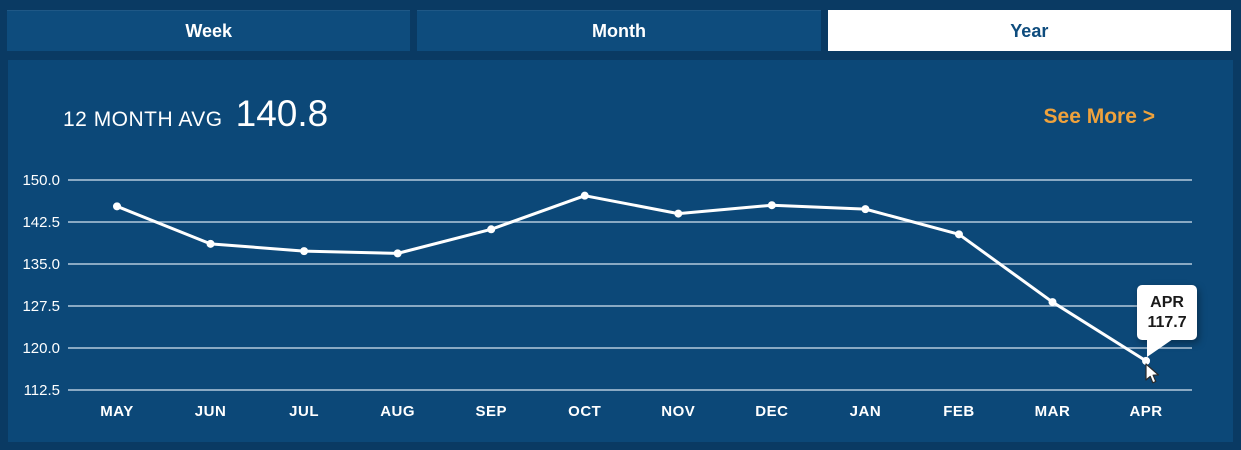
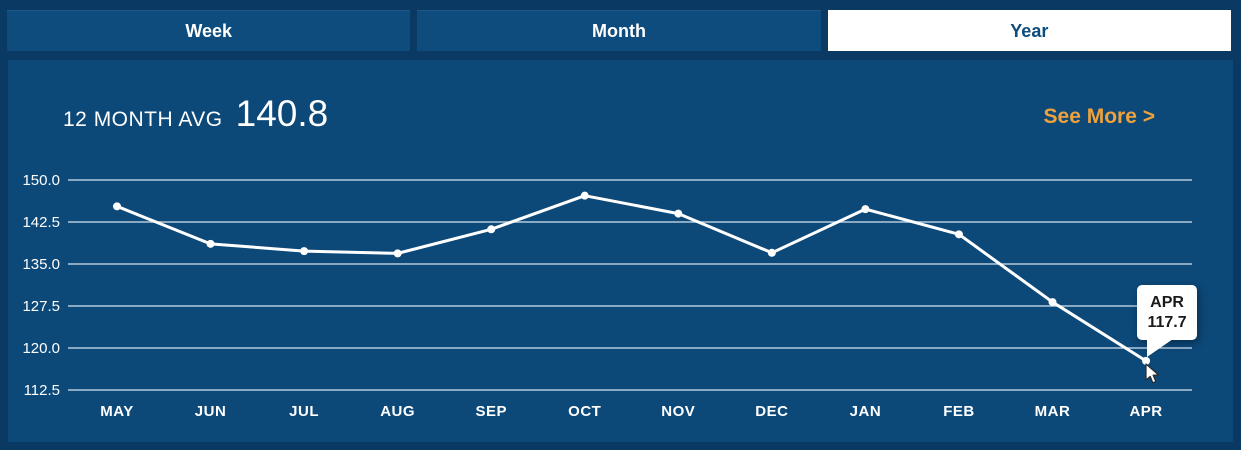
DEC: 146 -> 137
